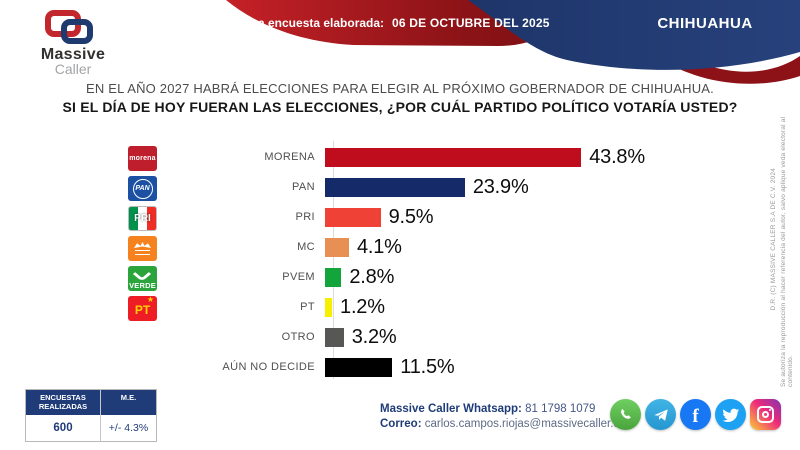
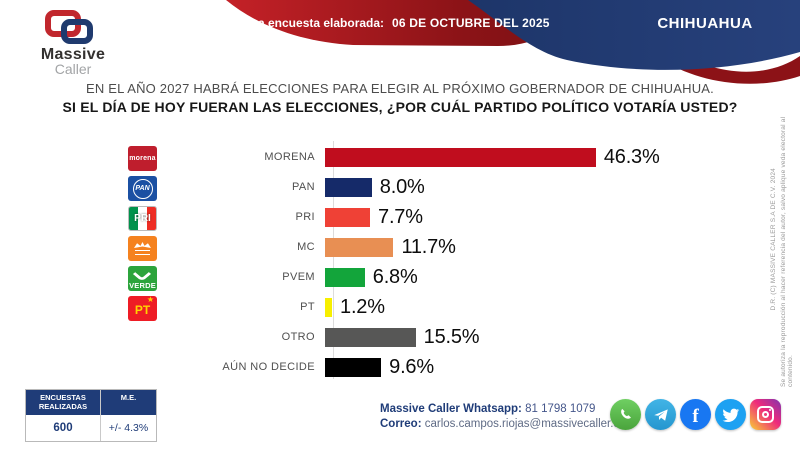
MORENA: 43.8% -> 46.3%
PAN: 23.9% -> 8.0%
PRI: 9.5% -> 7.7%
MC: 4.1% -> 11.7%
PVEM: 2.8% -> 6.8%
OTRO: 3.2% -> 15.5%
AÚN NO DECIDE: 11.5% -> 9.6%
